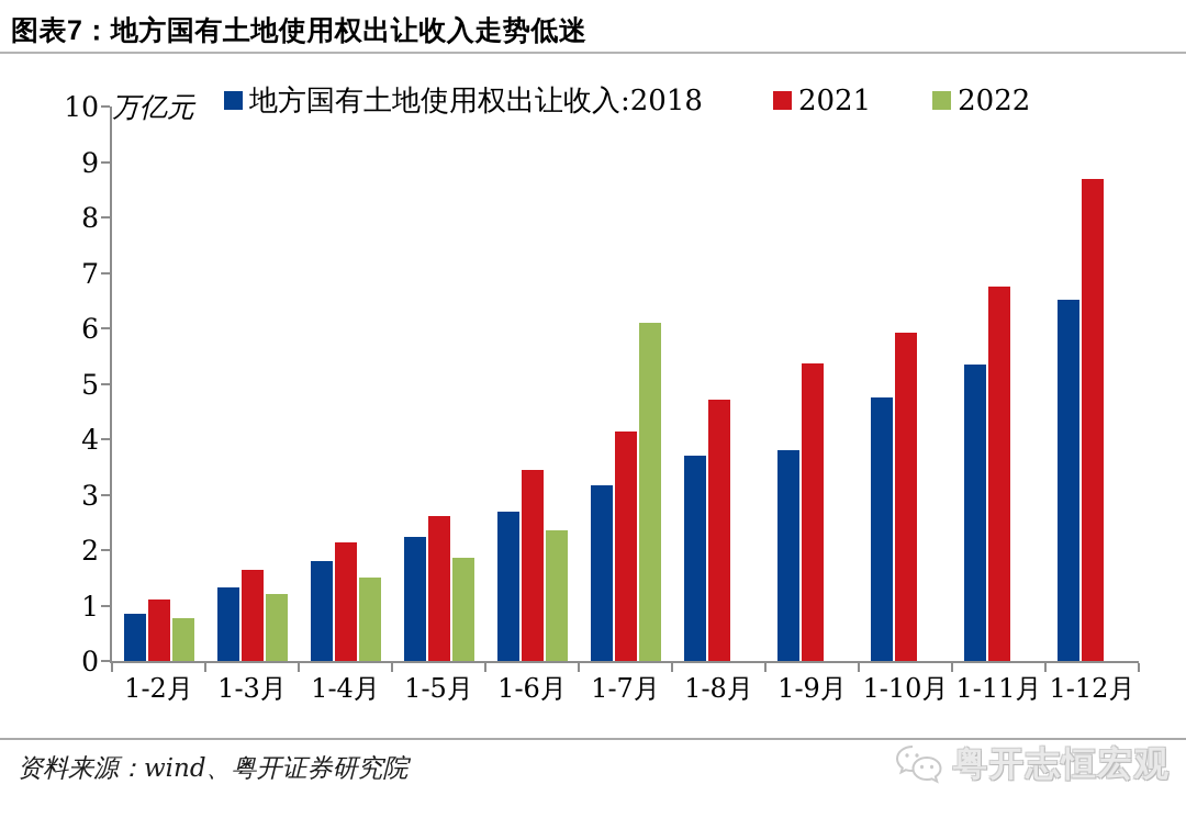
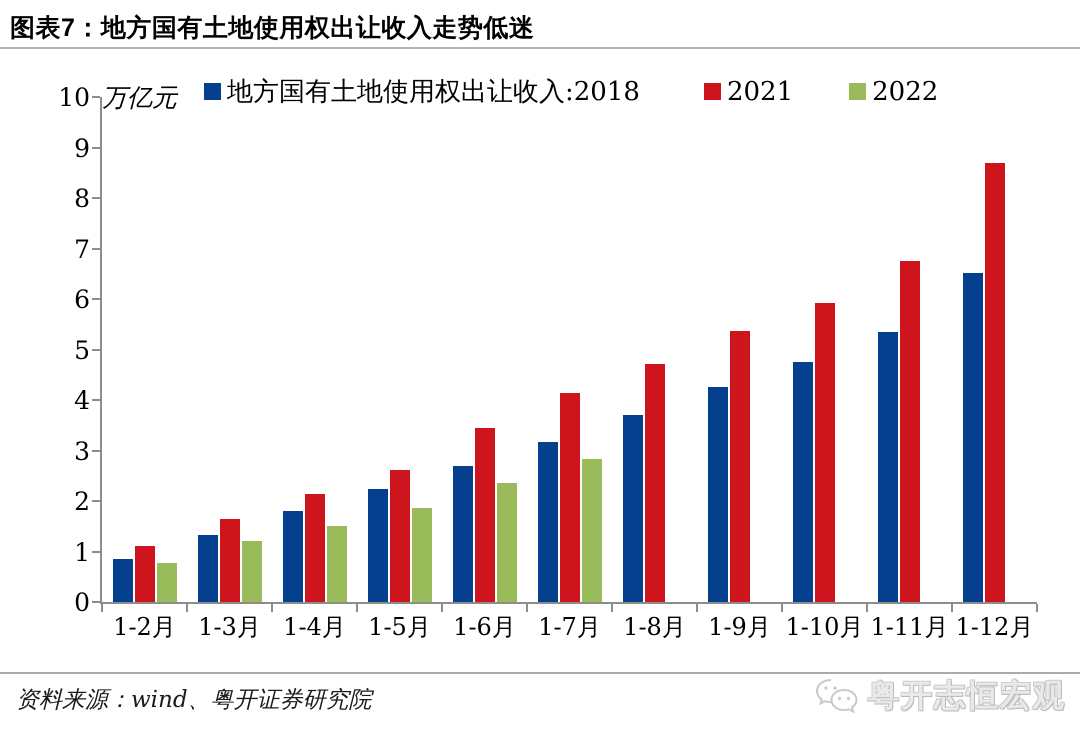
2022/1-7月: 6.1 -> 2.8
地方国有土地使用权出让收入:2018/1-9月: 3.8 -> 4.2
